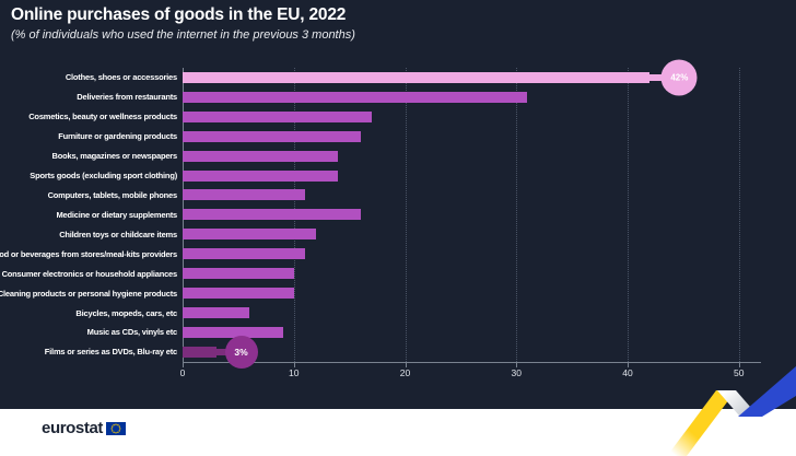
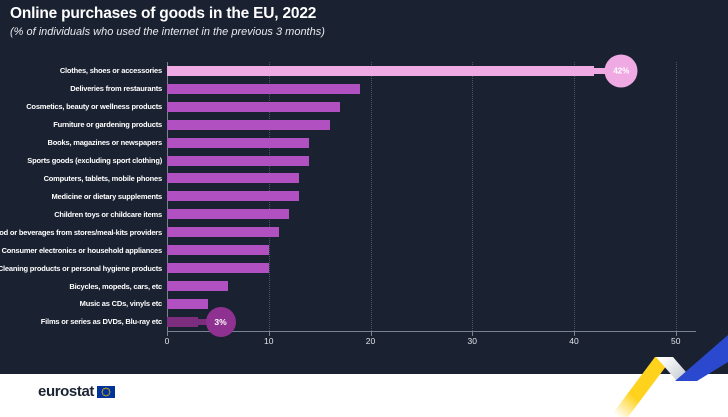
Deliveries from restaurants: 31 -> 19
Computers, tablets, mobile phones: 11 -> 13
Medicine or dietary supplements: 16 -> 13
Music as CDs, vinyls etc: 9 -> 4
